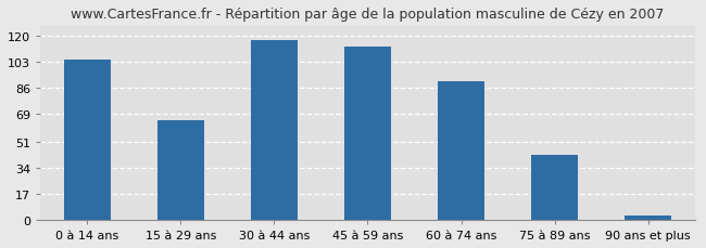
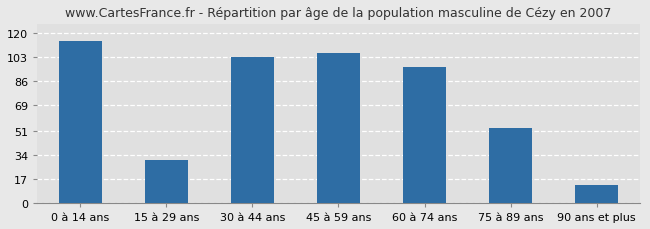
0 à 14 ans: 104 -> 114
15 à 29 ans: 65 -> 30
30 à 44 ans: 117 -> 103
45 à 59 ans: 113 -> 106
60 à 74 ans: 90 -> 96
75 à 89 ans: 42 -> 53
90 ans et plus: 3 -> 13
